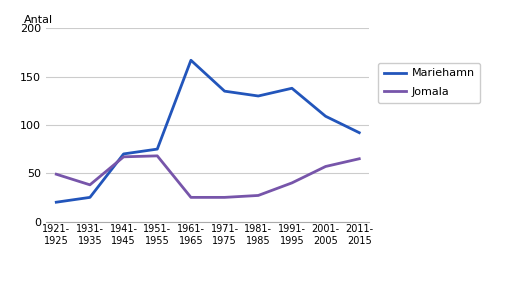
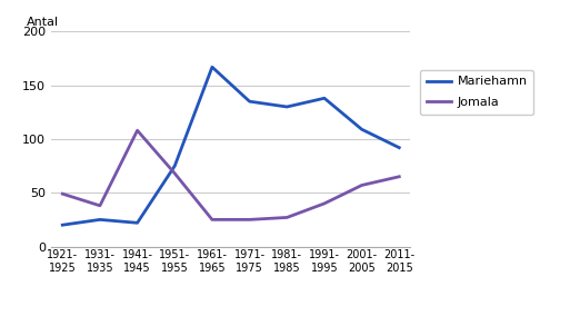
Mariehamn/1941- 1945: 70 -> 22
Jomala/1941- 1945: 67 -> 108
